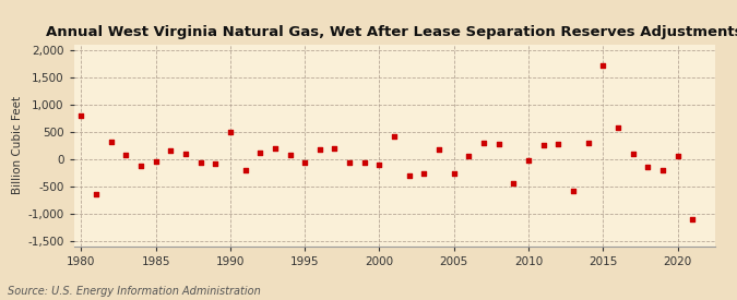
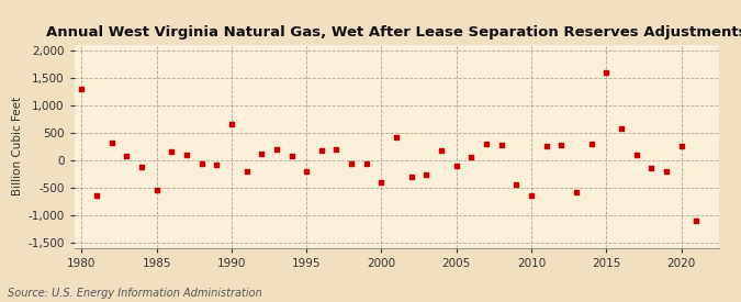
1980: 800 -> 1,300
1985: -50 -> -550
1990: 490 -> 650
1995: -70 -> -200
2000: -100 -> -400
2005: -270 -> -100
2010: -20 -> -650
2015: 1,720 -> 1,600
2020: 60 -> 250
